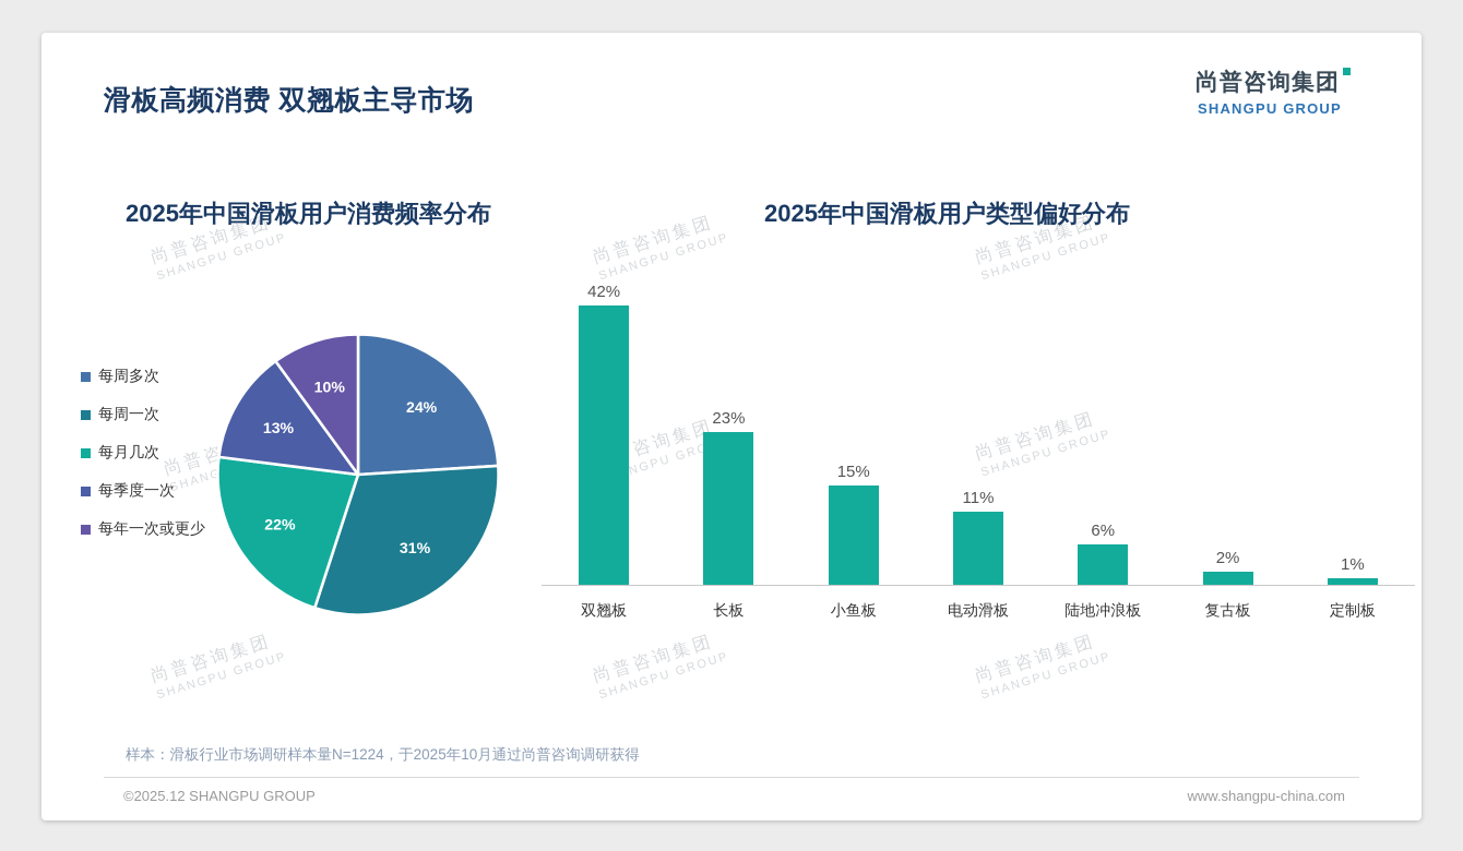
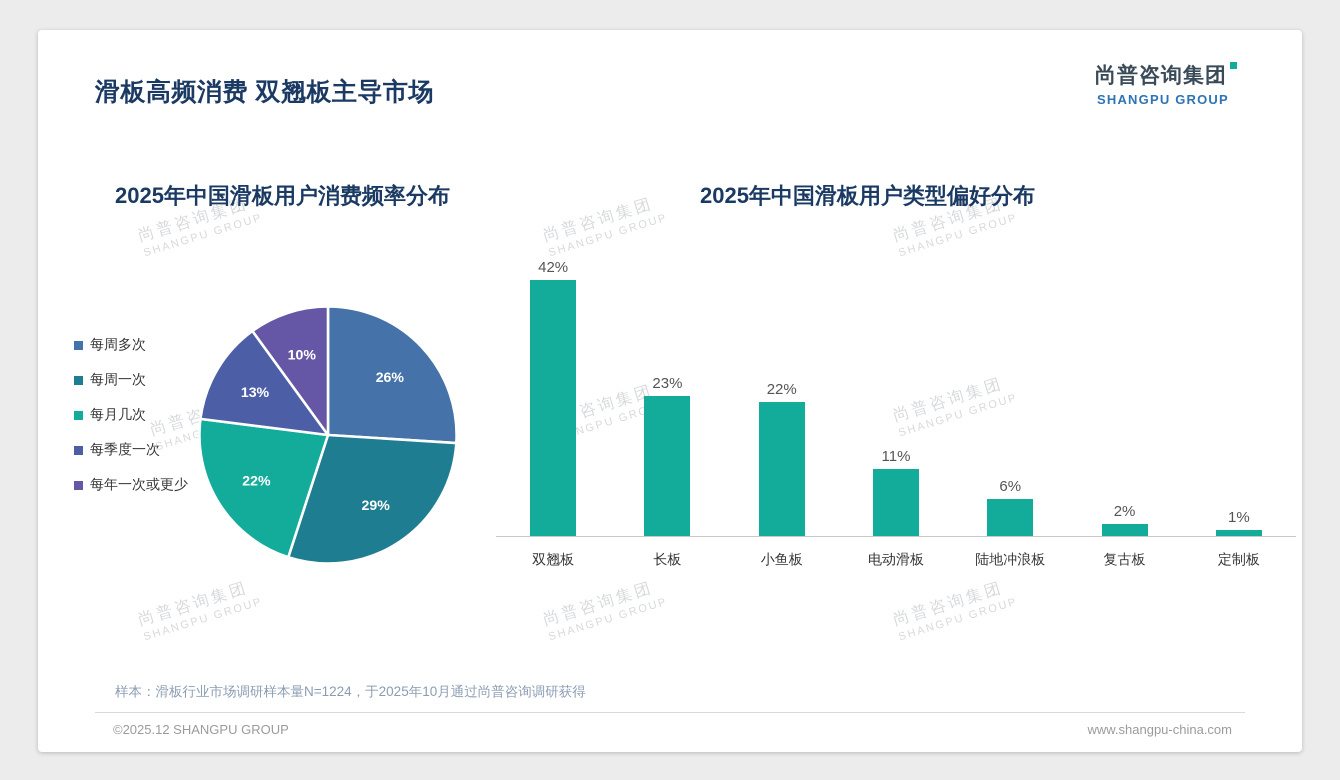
2025年中国滑板用户消费频率分布/每周多次: 24% -> 26%
2025年中国滑板用户消费频率分布/每周一次: 31% -> 29%
2025年中国滑板用户类型偏好分布/小鱼板: 15% -> 22%
